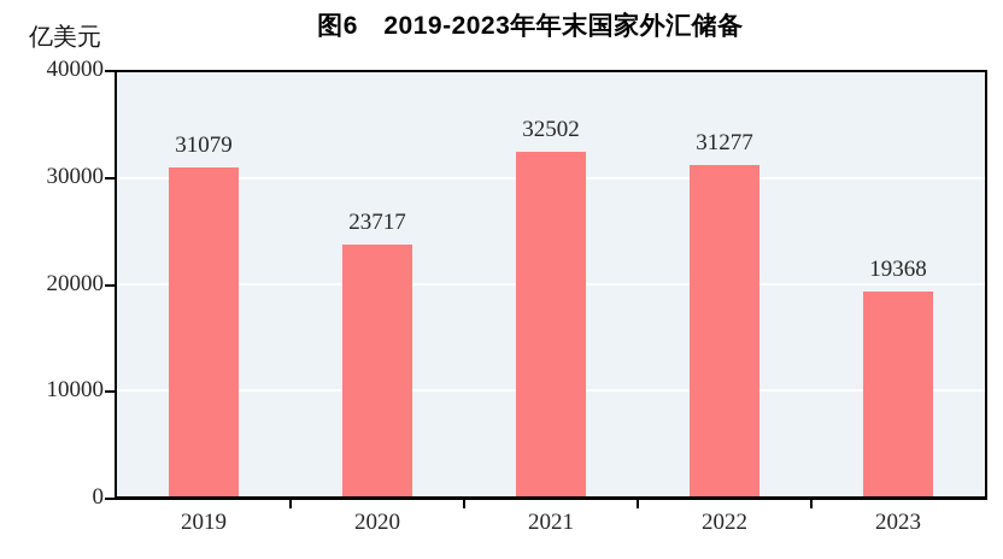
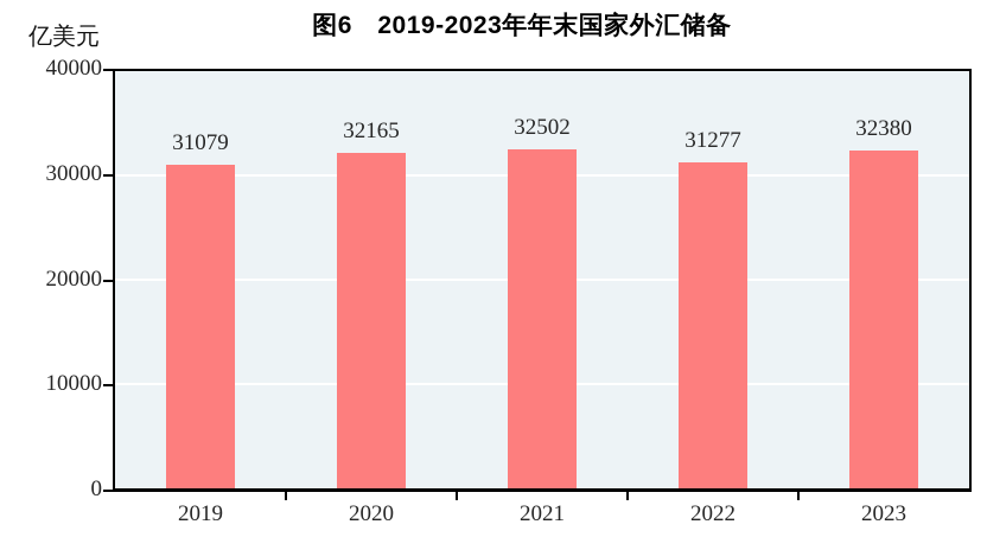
2020: 23717 -> 32165
2023: 19368 -> 32380
